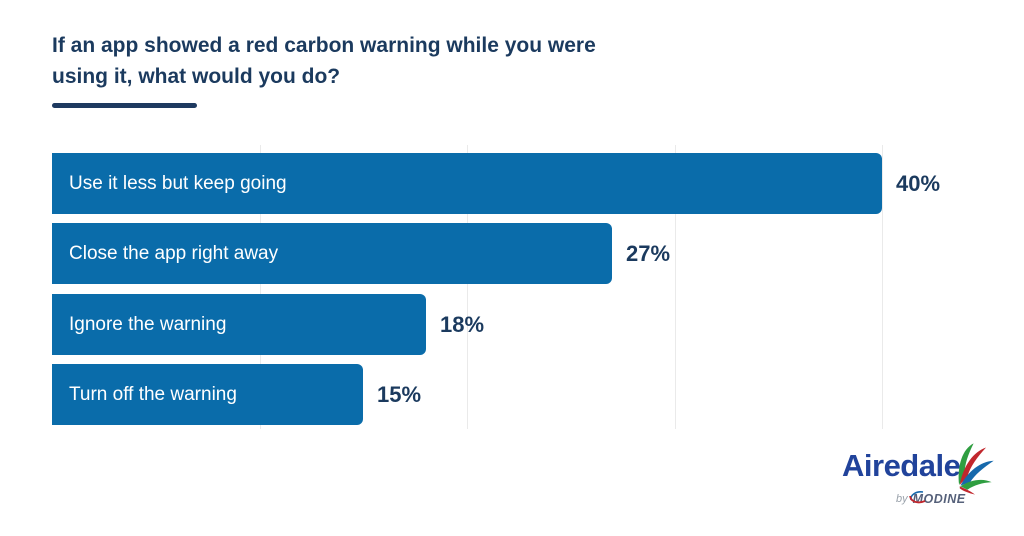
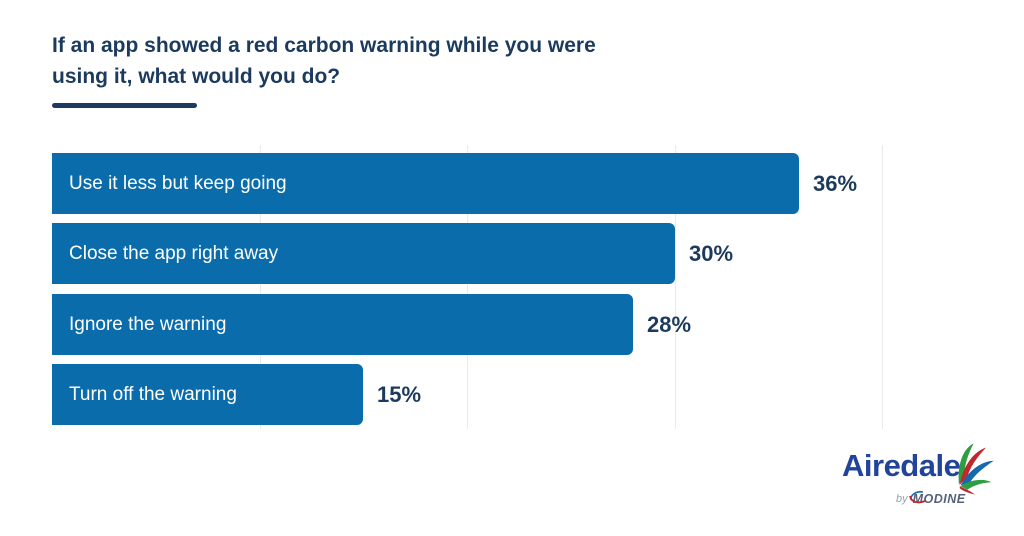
Use it less but keep going: 40% -> 36%
Close the app right away: 27% -> 30%
Ignore the warning: 18% -> 28%
